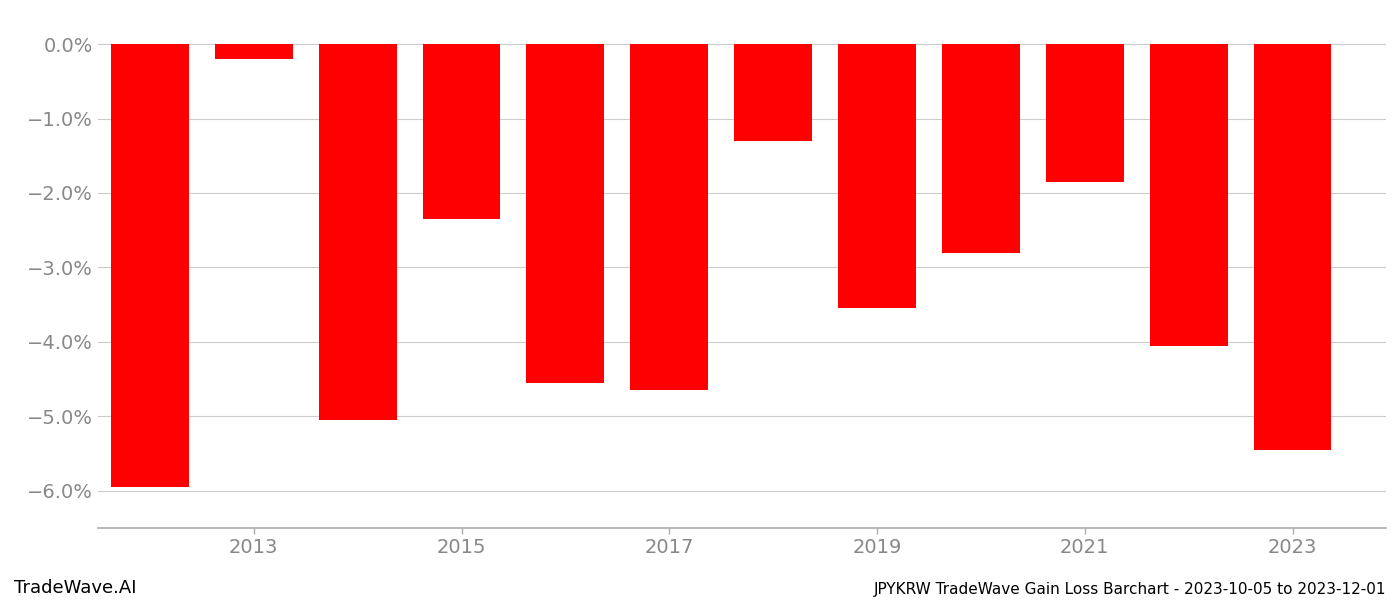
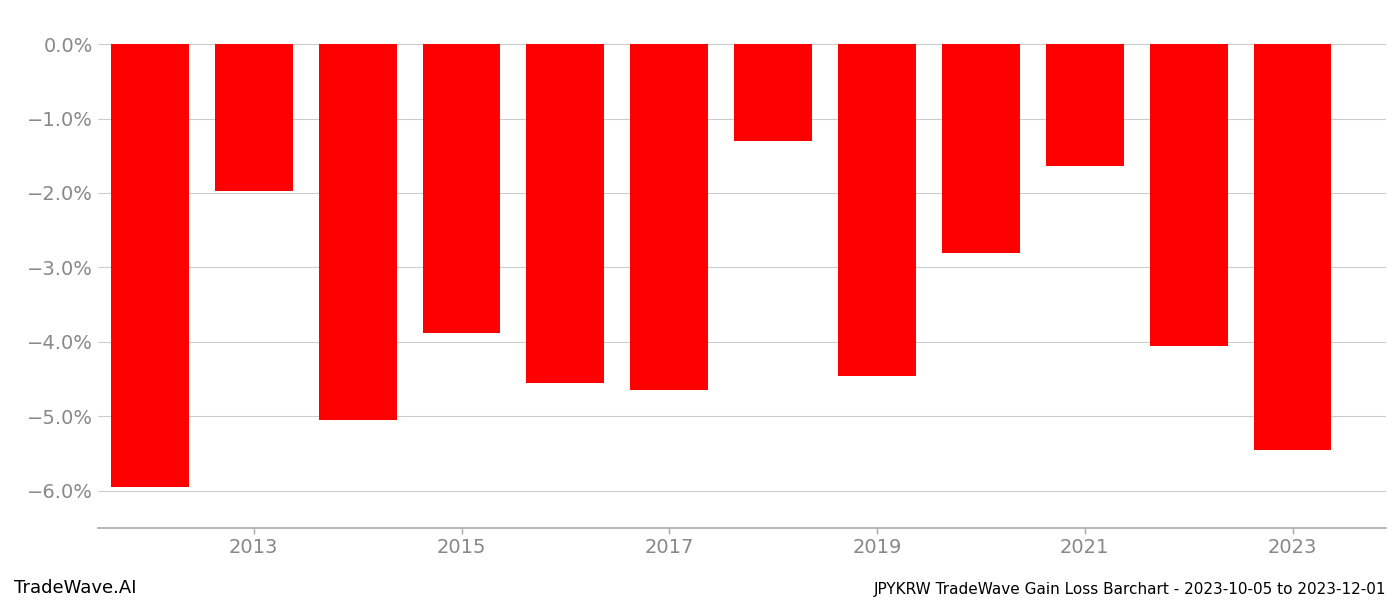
2013: -0.20% -> -1.98%
2015: -2.35% -> -3.88%
2019: -3.55% -> -4.46%
2021: -1.85% -> -1.64%
